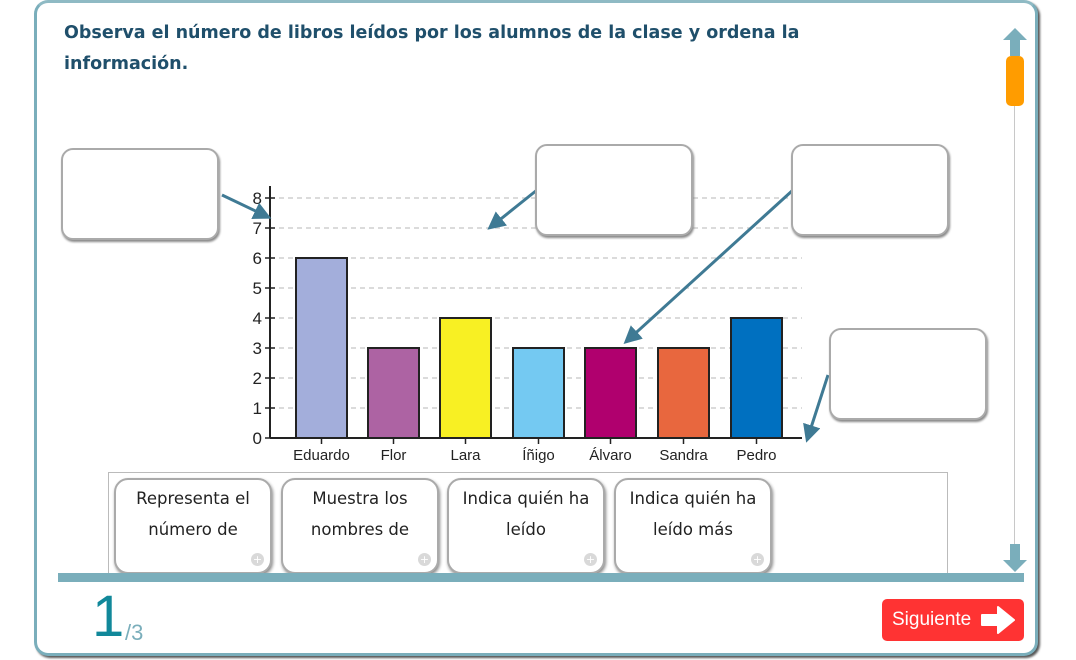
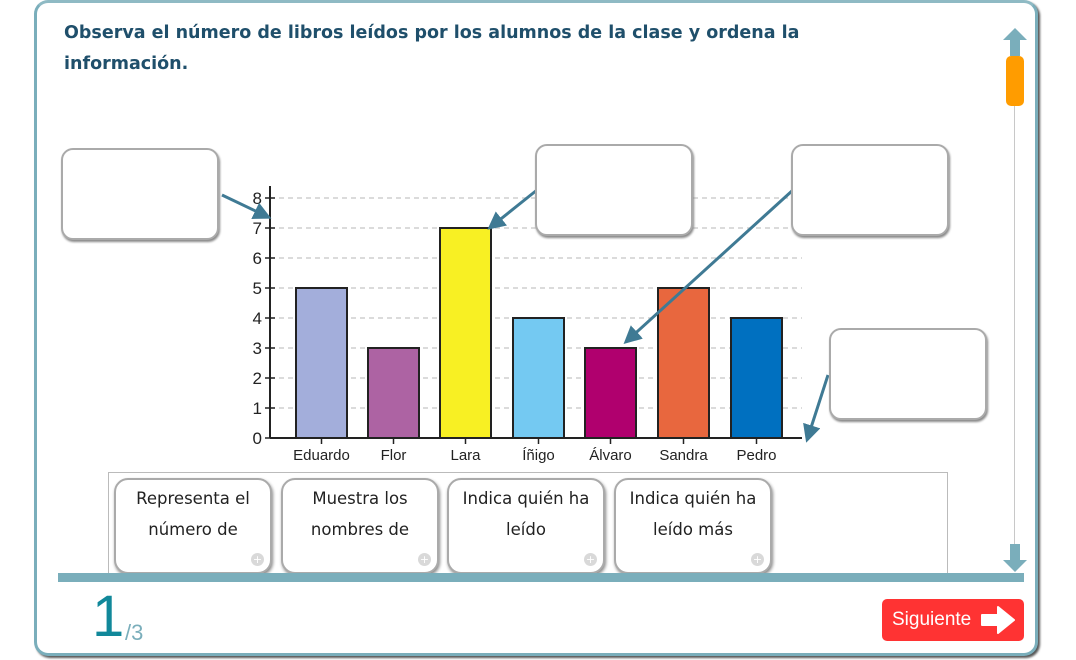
Eduardo: 6 -> 5
Lara: 4 -> 7
Íñigo: 3 -> 4
Sandra: 3 -> 5
